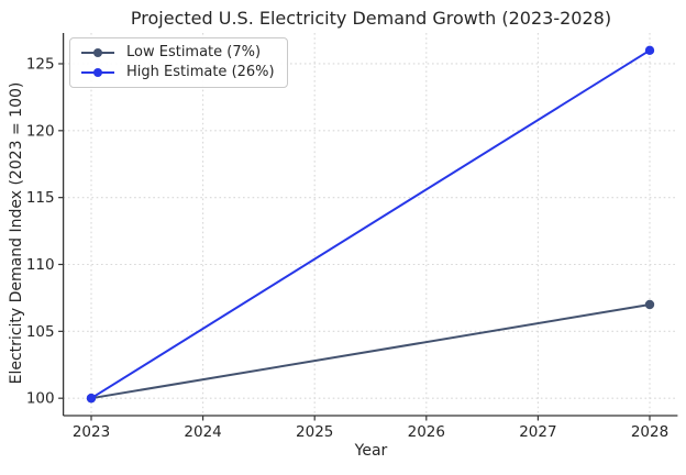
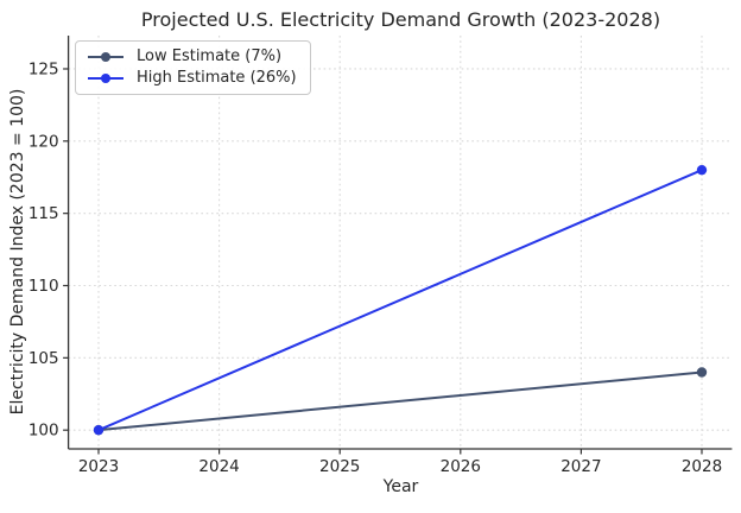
Low Estimate (7%)/2028: 107 -> 104
High Estimate (26%)/2028: 126 -> 118
